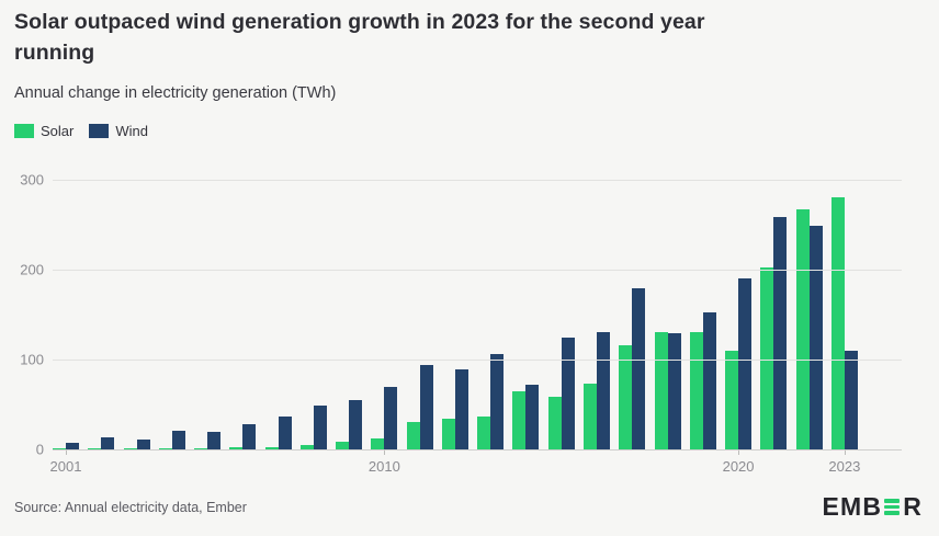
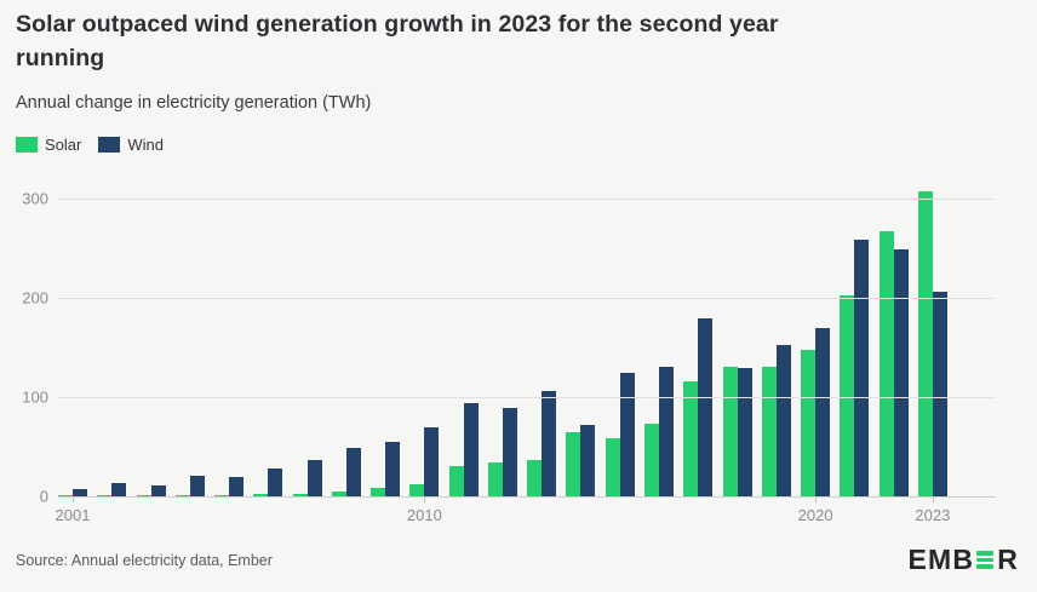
Solar/2020: 110 -> 150
Wind/2020: 190 -> 170
Solar/2023: 280 -> 310
Wind/2023: 110 -> 210
